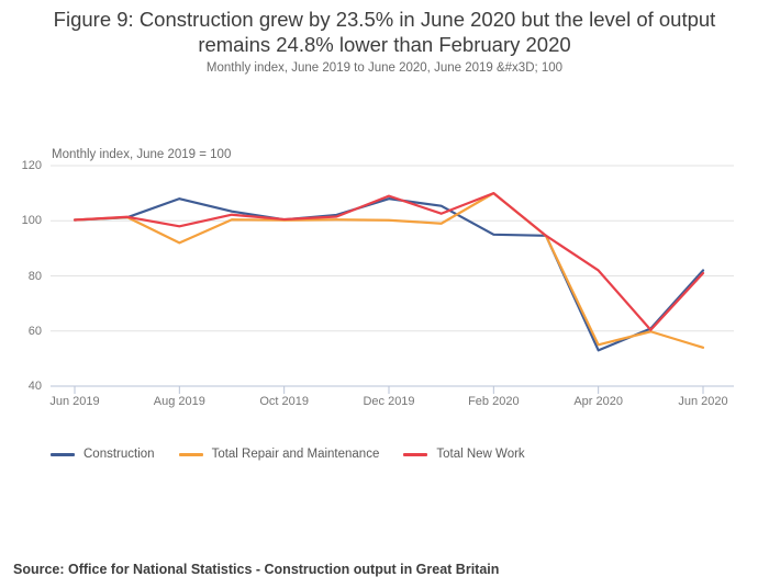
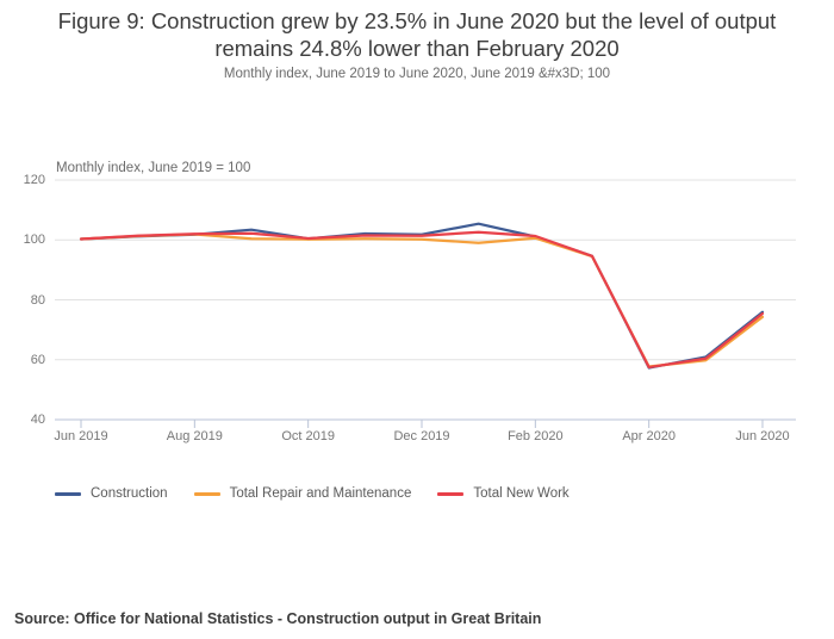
Construction/Aug 2019: 108 -> 102
Total Repair and Maintenance/Aug 2019: 92 -> 102
Total New Work/Aug 2019: 98 -> 102
Construction/Dec 2019: 108 -> 102
Total New Work/Dec 2019: 109 -> 101
Construction/Feb 2020: 95 -> 101
Total Repair and Maintenance/Feb 2020: 110 -> 101
Total New Work/Feb 2020: 110 -> 101
Construction/Apr 2020: 53 -> 57
Total Repair and Maintenance/Apr 2020: 55 -> 58
Total New Work/Apr 2020: 82 -> 58
Construction/Jun 2020: 82 -> 76
Total Repair and Maintenance/Jun 2020: 54 -> 74
Total New Work/Jun 2020: 81 -> 75
